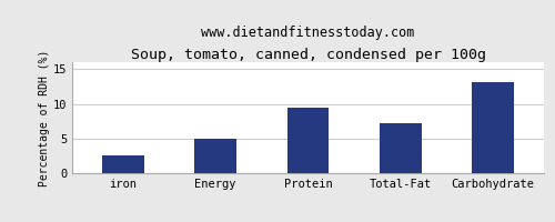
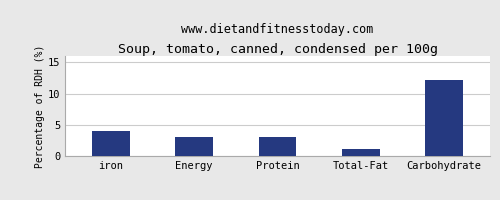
iron: 2.6 -> 4.0
Energy: 5.0 -> 3.0
Protein: 9.4 -> 3.0
Total-Fat: 7.2 -> 1.2
Carbohydrate: 13.2 -> 12.2
